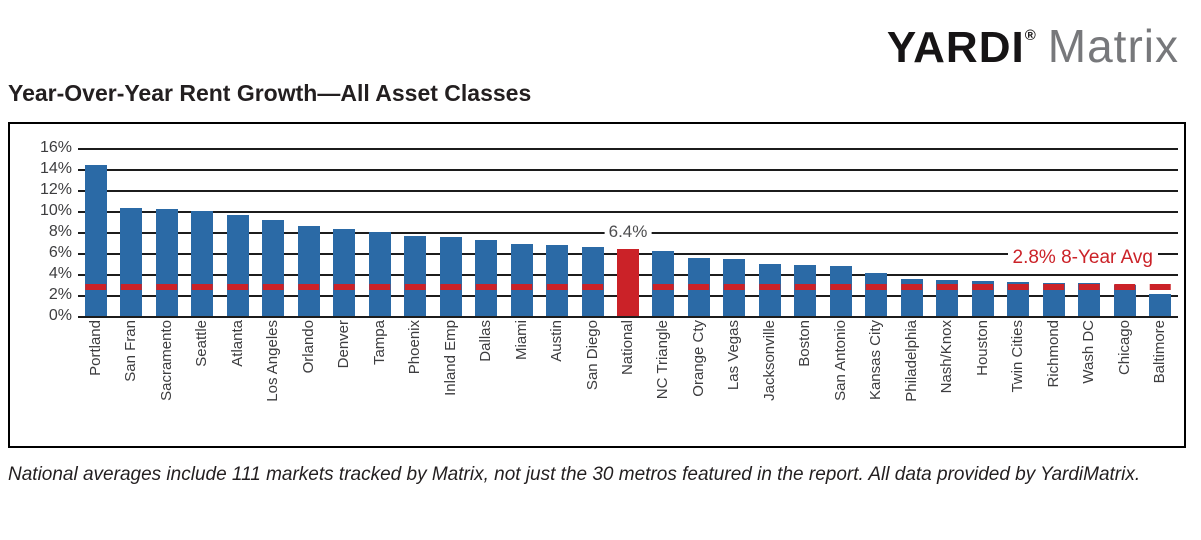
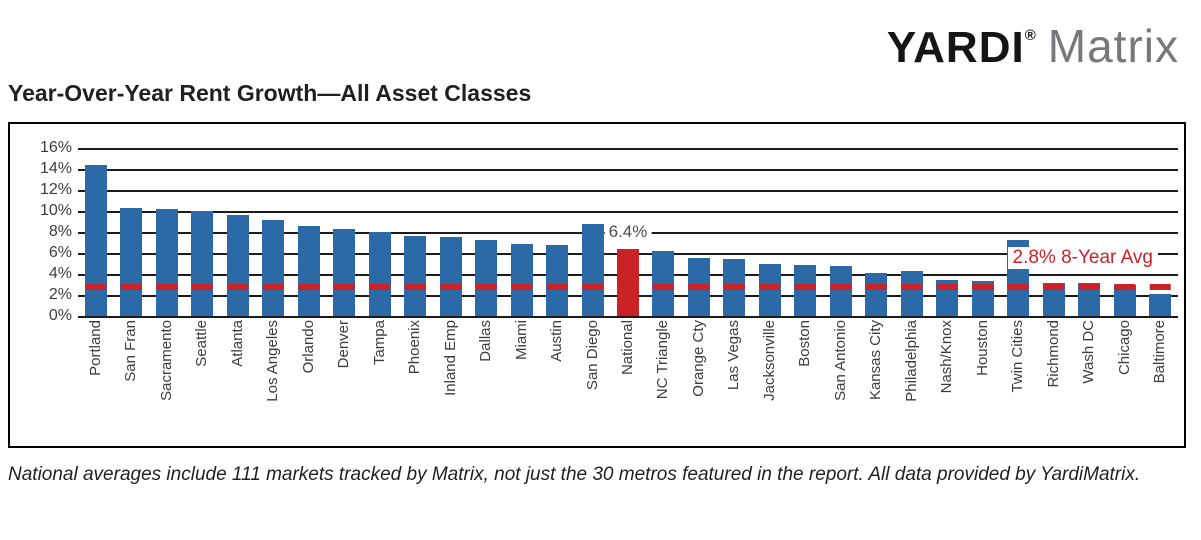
San Diego: 6.6% -> 8.8%
Philadelphia: 3.5% -> 4.3%
Twin Cities: 3.2% -> 7.2%
